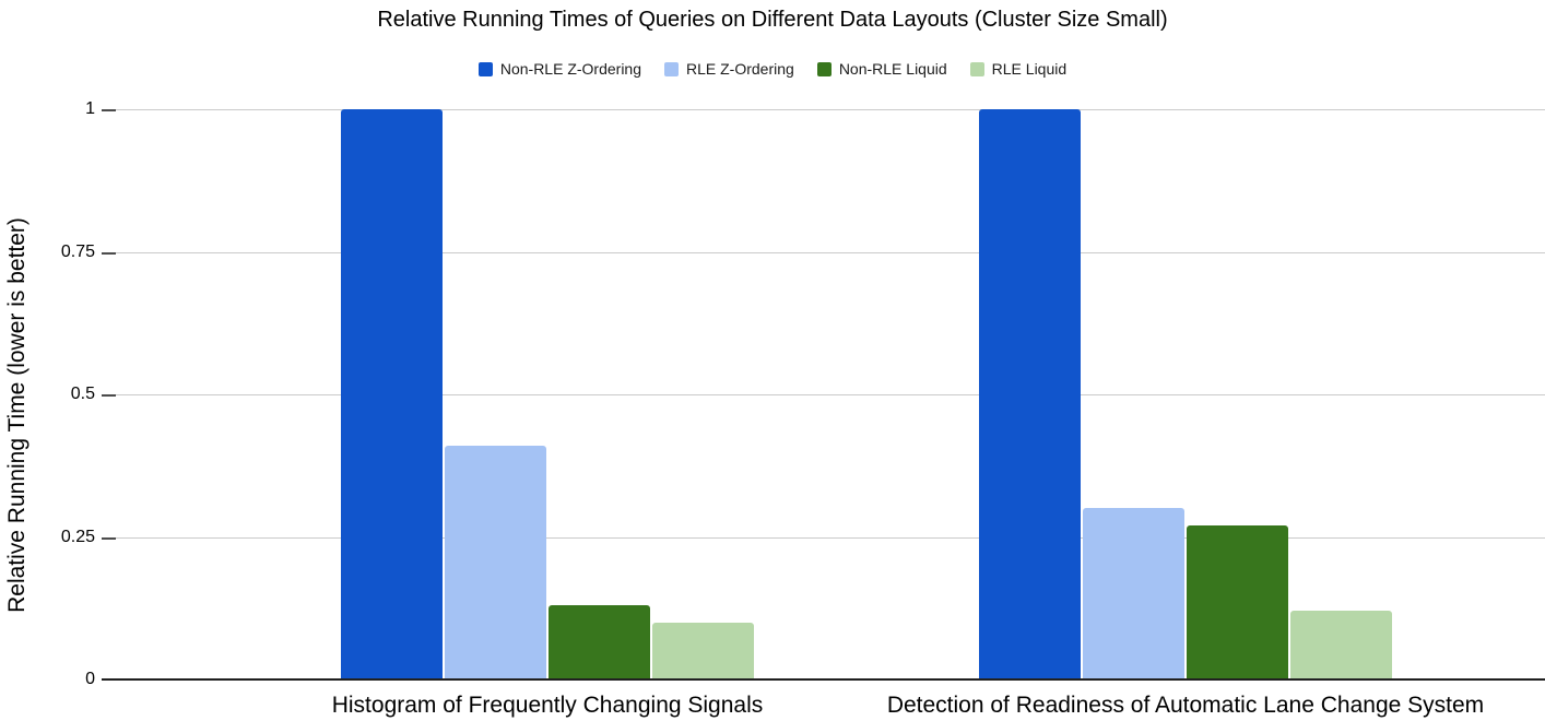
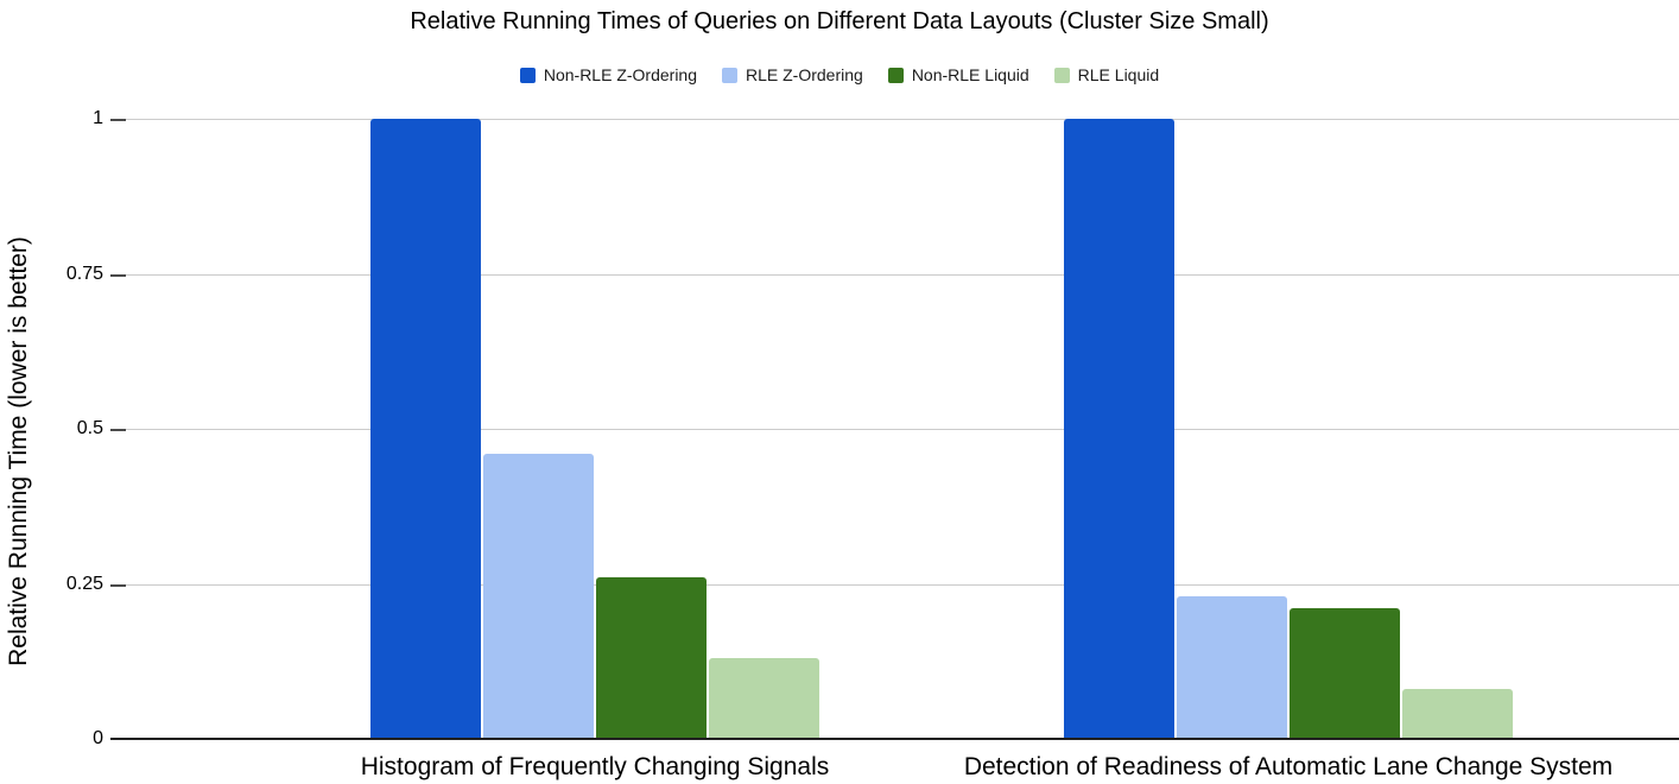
RLE Z-Ordering/Histogram of Frequently Changing Signals: 0.41 -> 0.46
Non-RLE Liquid/Histogram of Frequently Changing Signals: 0.13 -> 0.26
RLE Liquid/Histogram of Frequently Changing Signals: 0.10 -> 0.13
RLE Z-Ordering/Detection of Readiness of Automatic Lane Change System: 0.30 -> 0.23
Non-RLE Liquid/Detection of Readiness of Automatic Lane Change System: 0.27 -> 0.21
RLE Liquid/Detection of Readiness of Automatic Lane Change System: 0.12 -> 0.08
